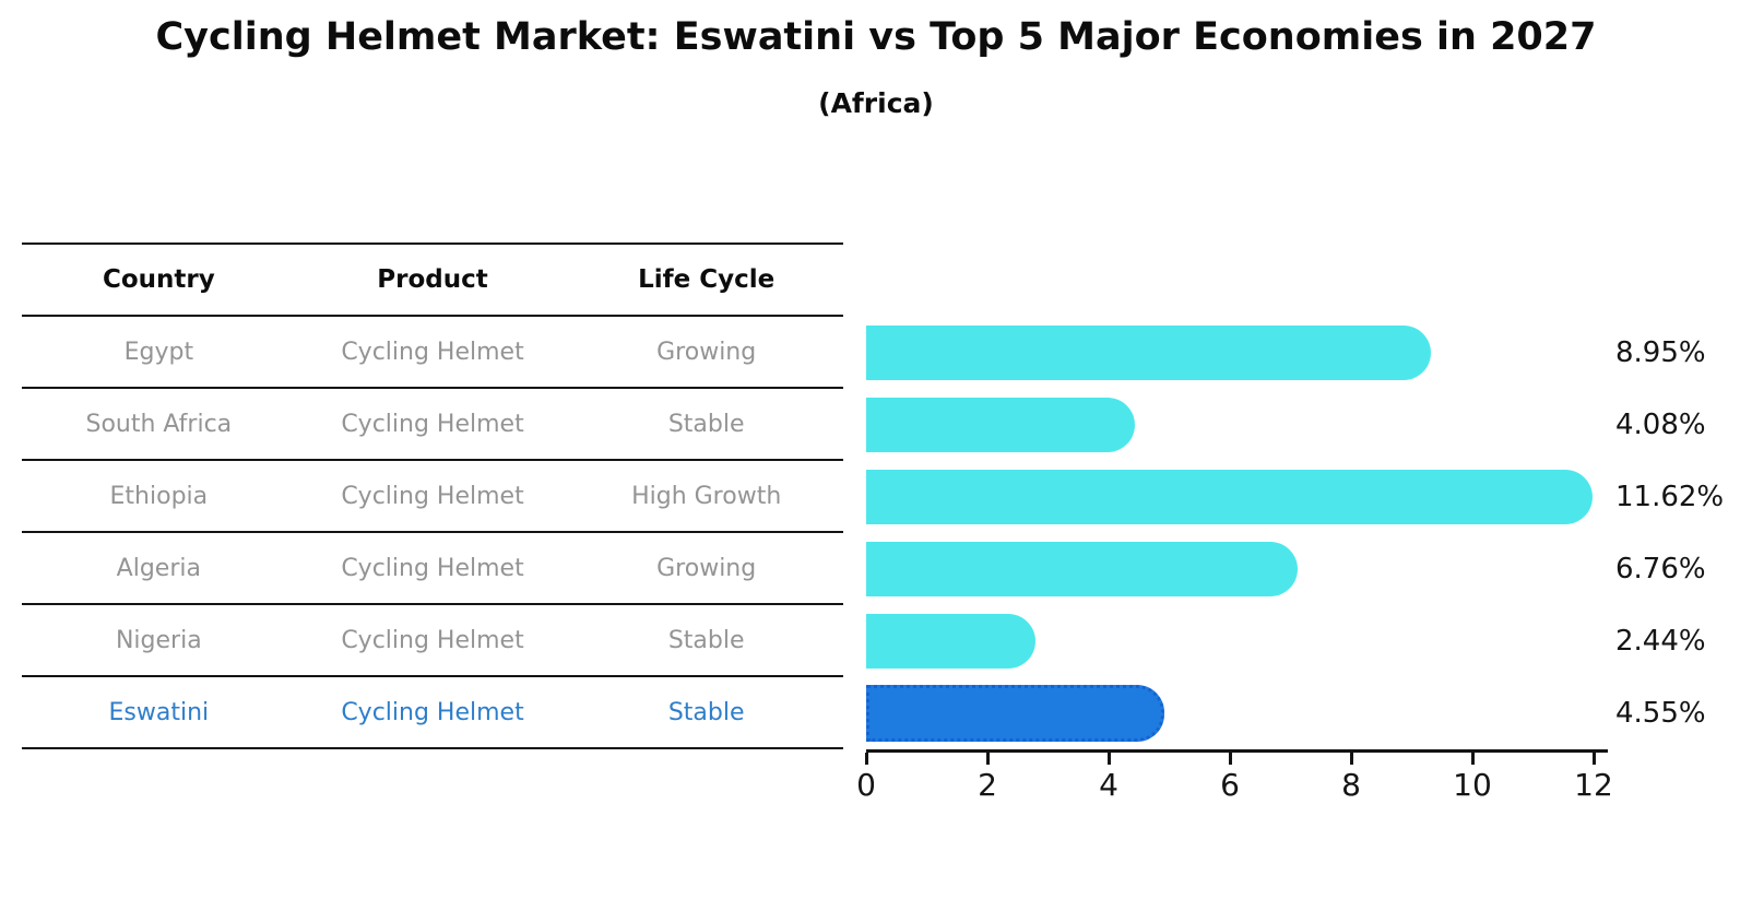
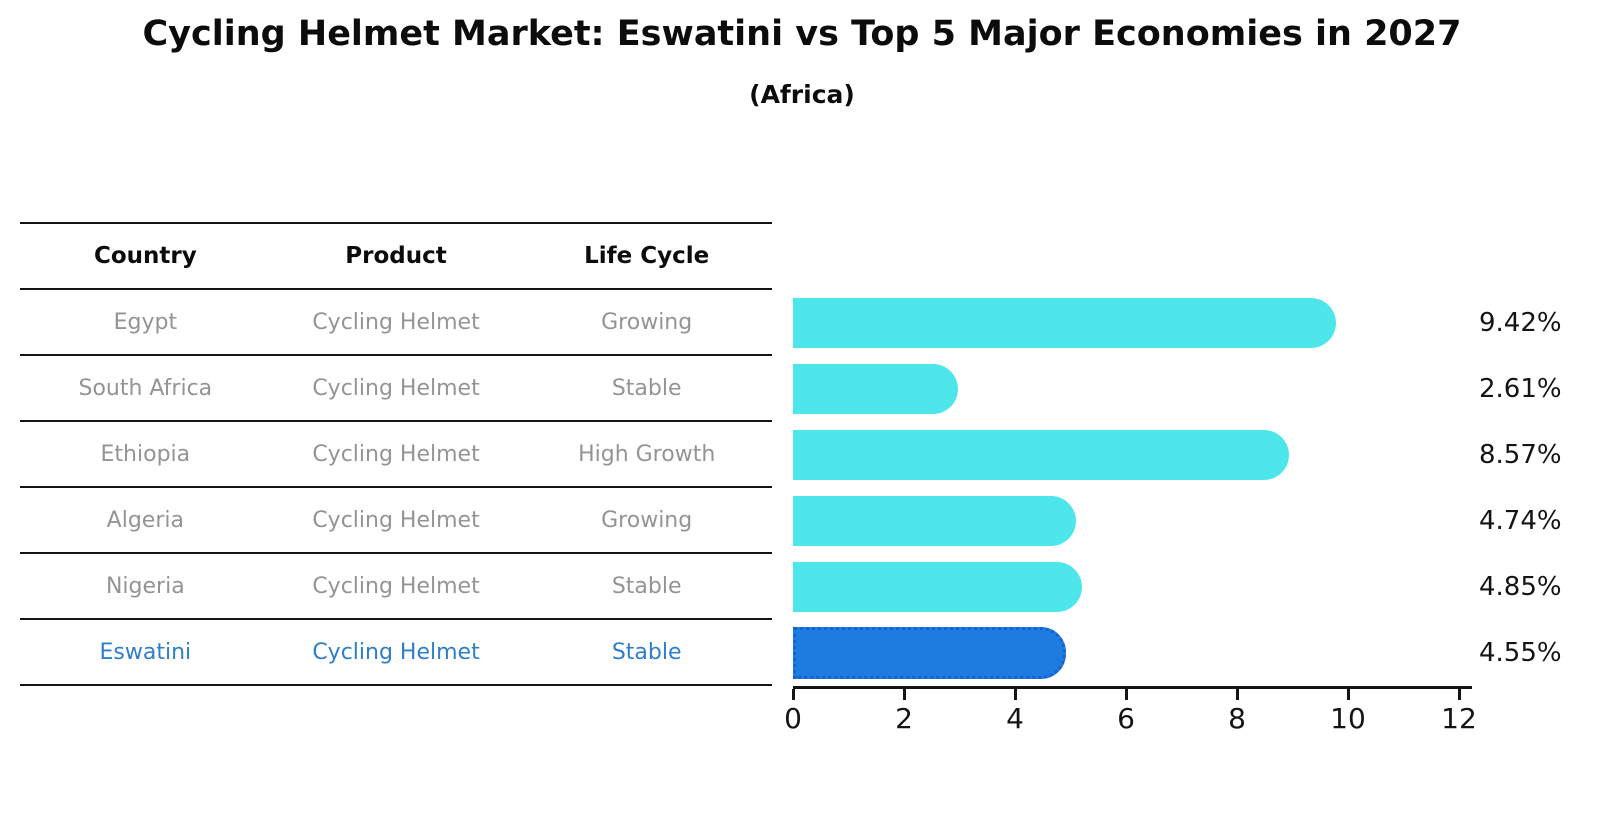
Egypt: 8.95% -> 9.42%
South Africa: 4.08% -> 2.61%
Ethiopia: 11.62% -> 8.57%
Algeria: 6.76% -> 4.74%
Nigeria: 2.44% -> 4.85%
